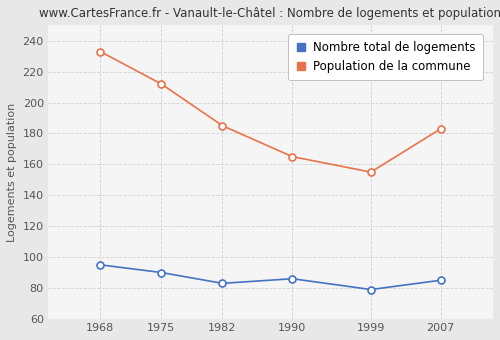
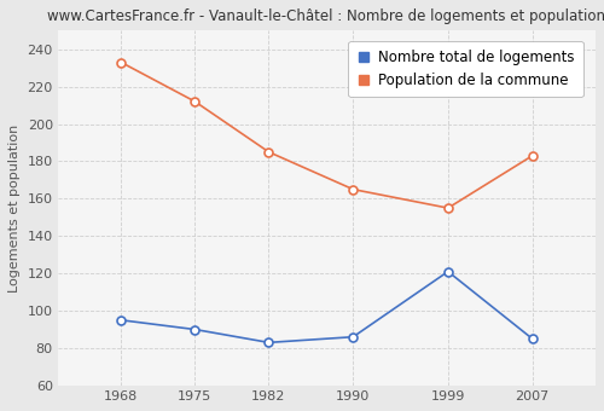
Nombre total de logements/1999: 79 -> 121
